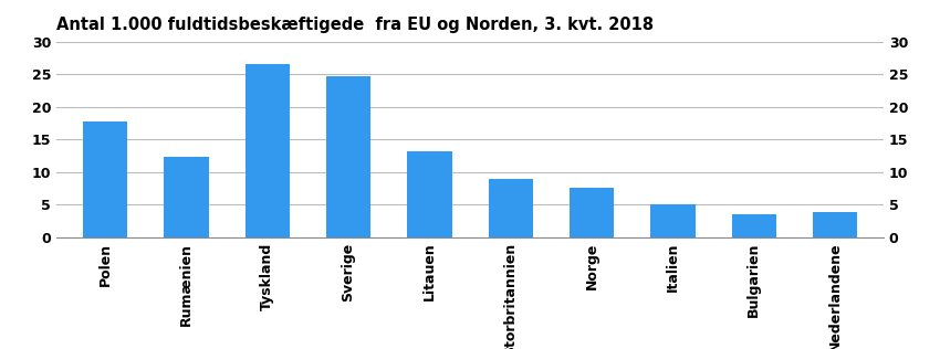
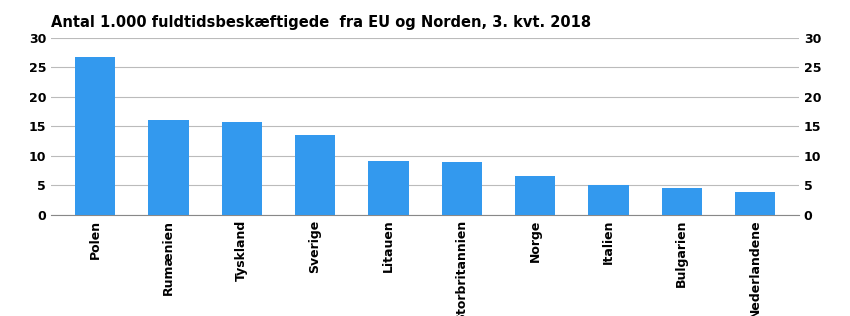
Polen: 17.8 -> 26.8
Rumænien: 12.4 -> 16.1
Tyskland: 26.6 -> 15.8
Sverige: 24.8 -> 13.5
Litauen: 13.2 -> 9.1
Norge: 7.6 -> 6.6
Bulgarien: 3.6 -> 4.6
